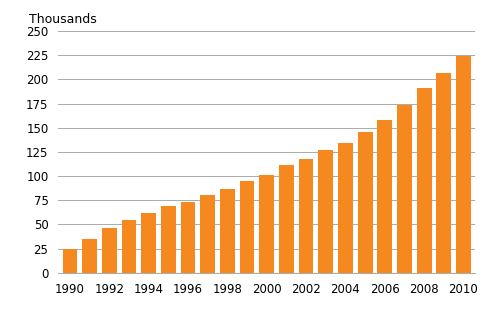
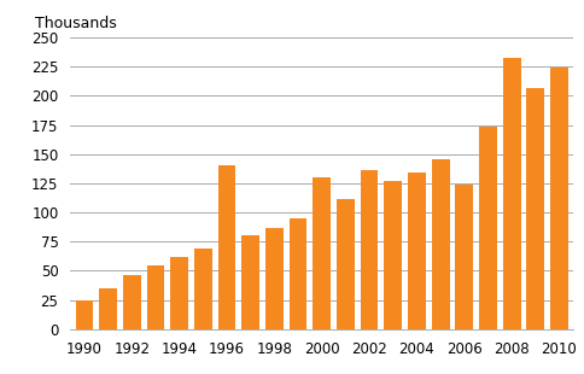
1996: 73 -> 140
2000: 101 -> 130
2002: 118 -> 136
2006: 158 -> 124
2008: 191 -> 232
